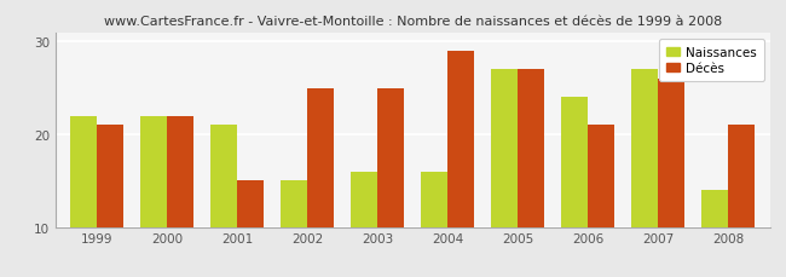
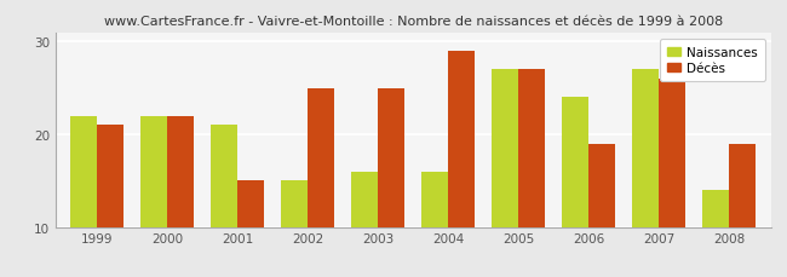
Décès/2006: 21 -> 19
Décès/2008: 21 -> 19
